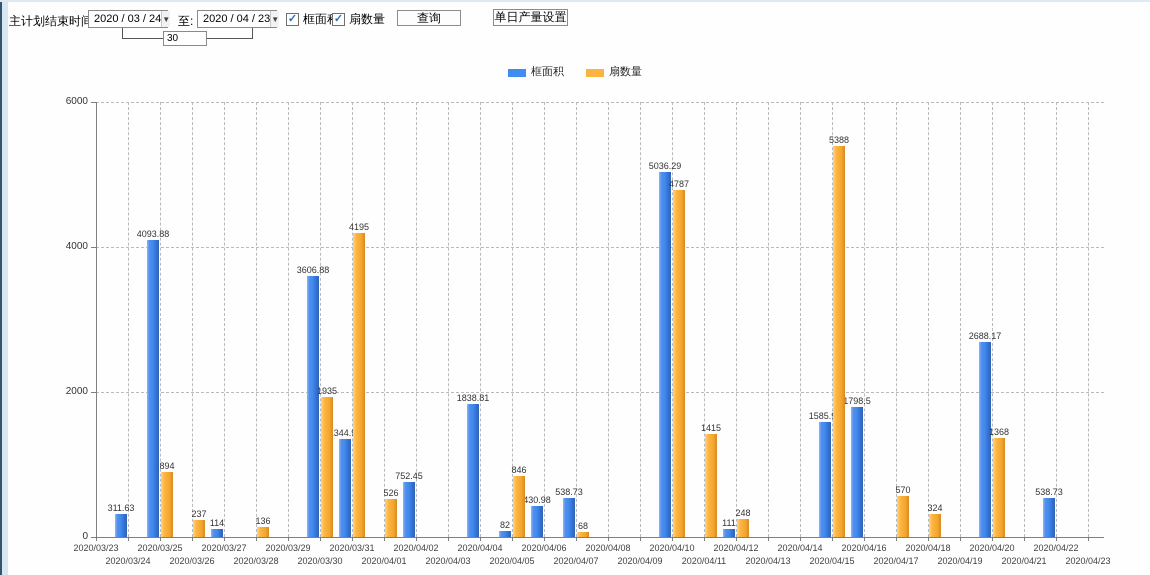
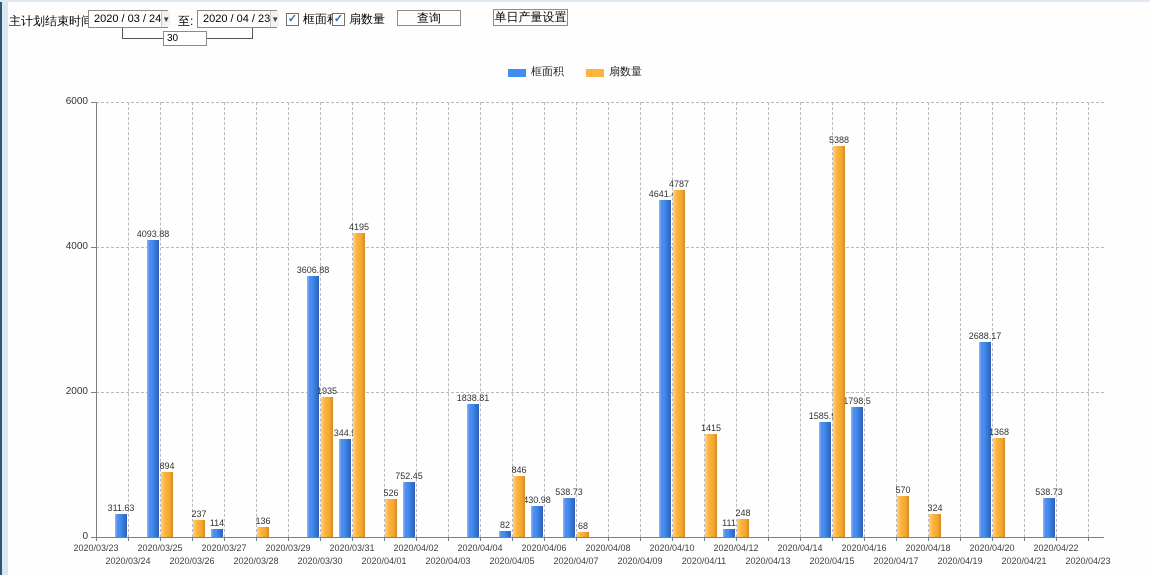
框面积/2020/04/10: 5036.29 -> 4641.47
